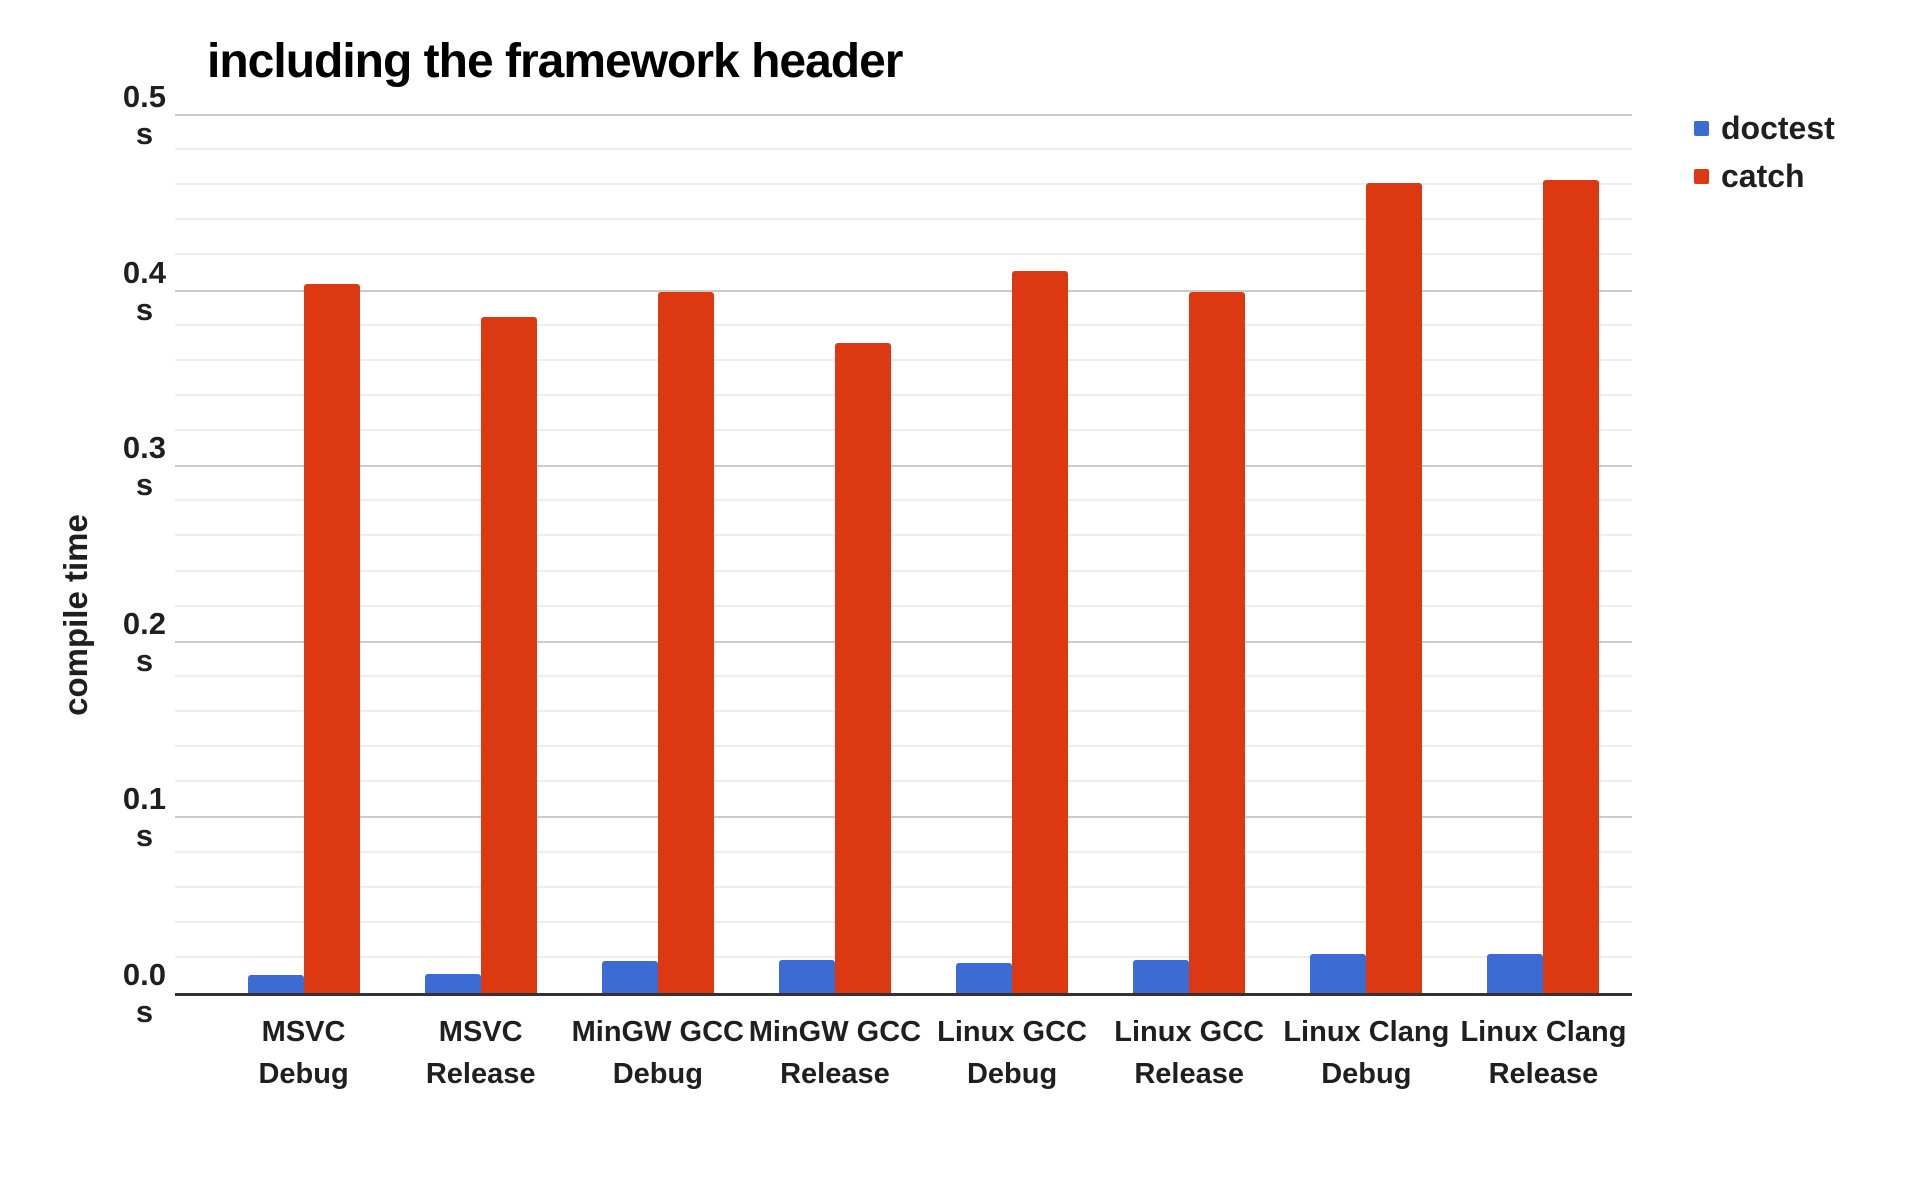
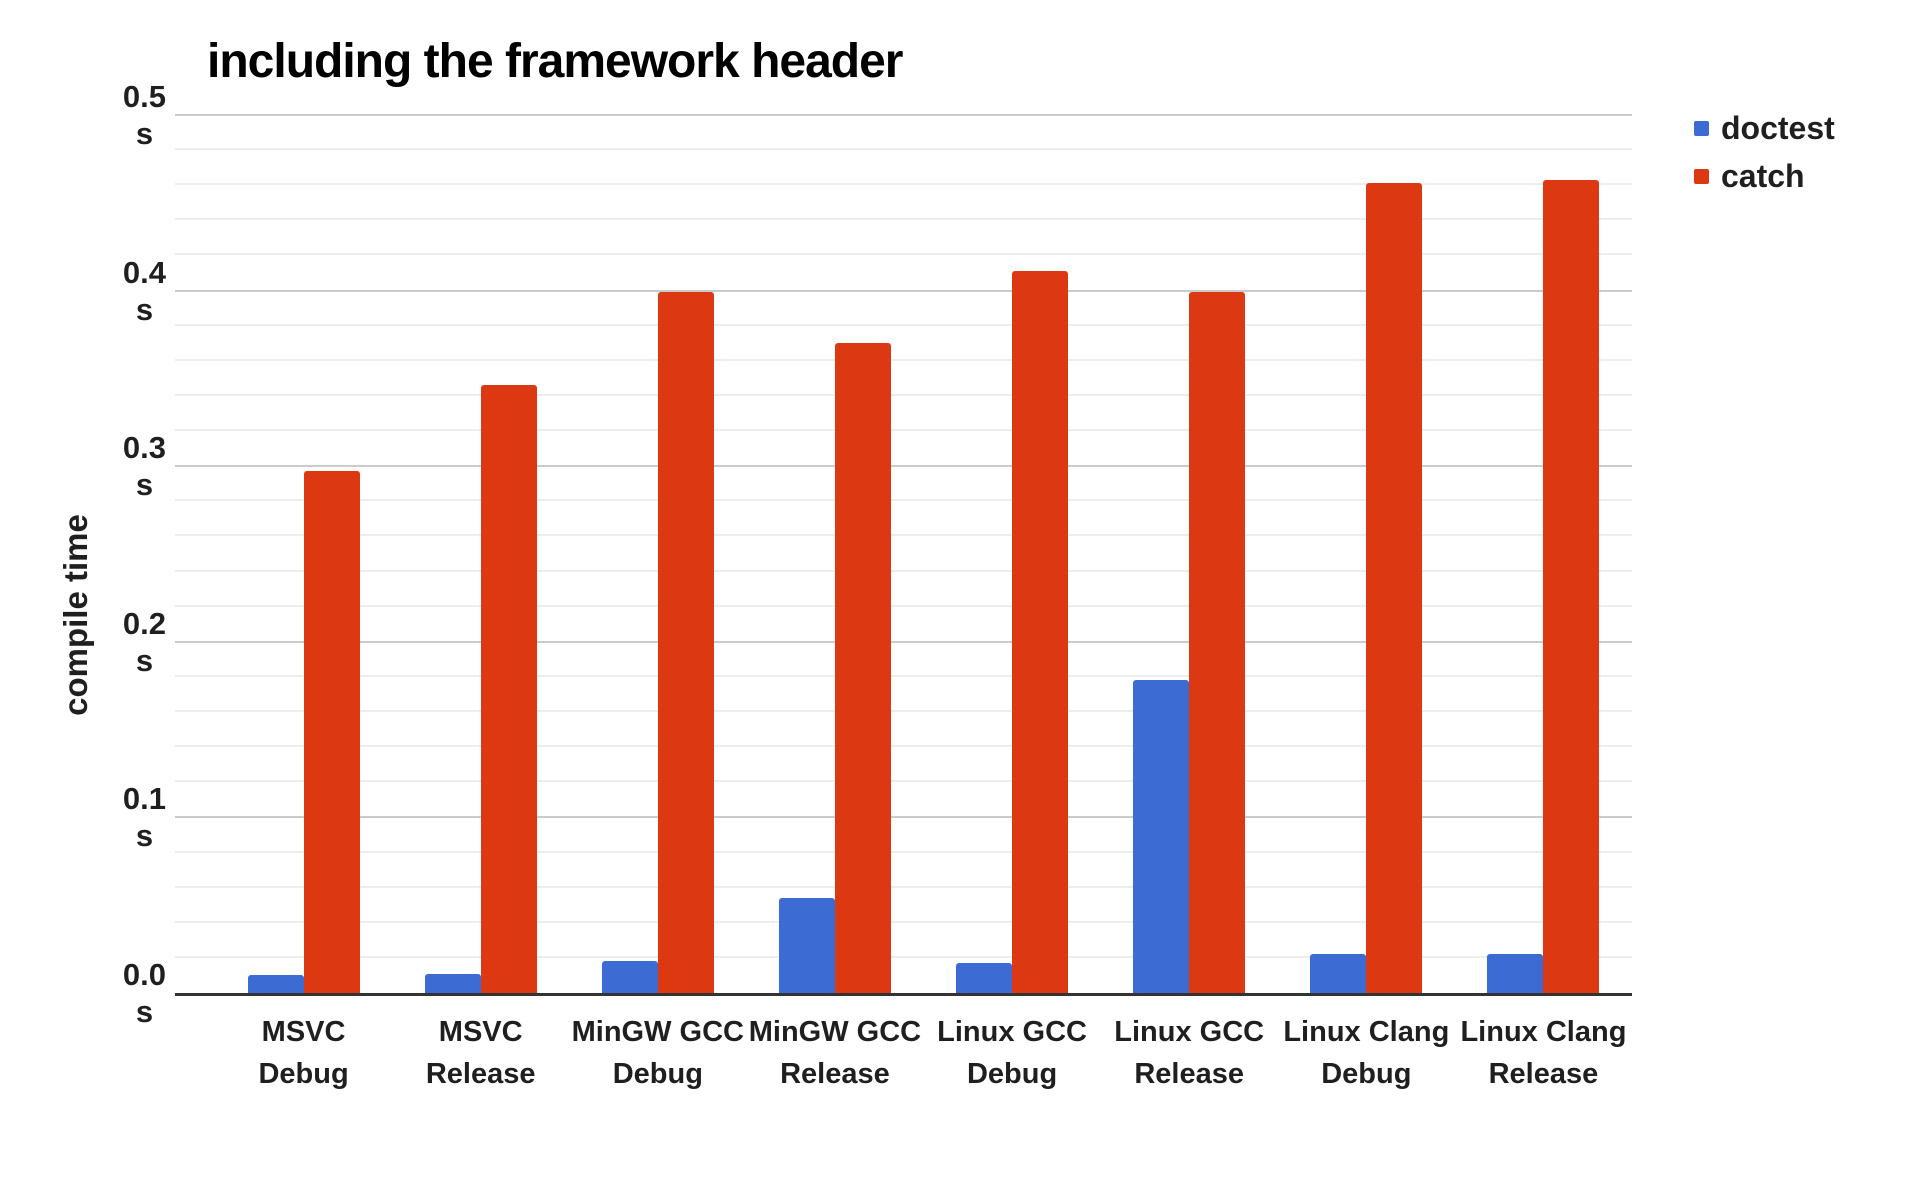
catch/MSVC Debug: 0.404 -> 0.297
catch/MSVC Release: 0.385 -> 0.346
doctest/MinGW GCC Release: 0.019 -> 0.054
doctest/Linux GCC Release: 0.019 -> 0.178
